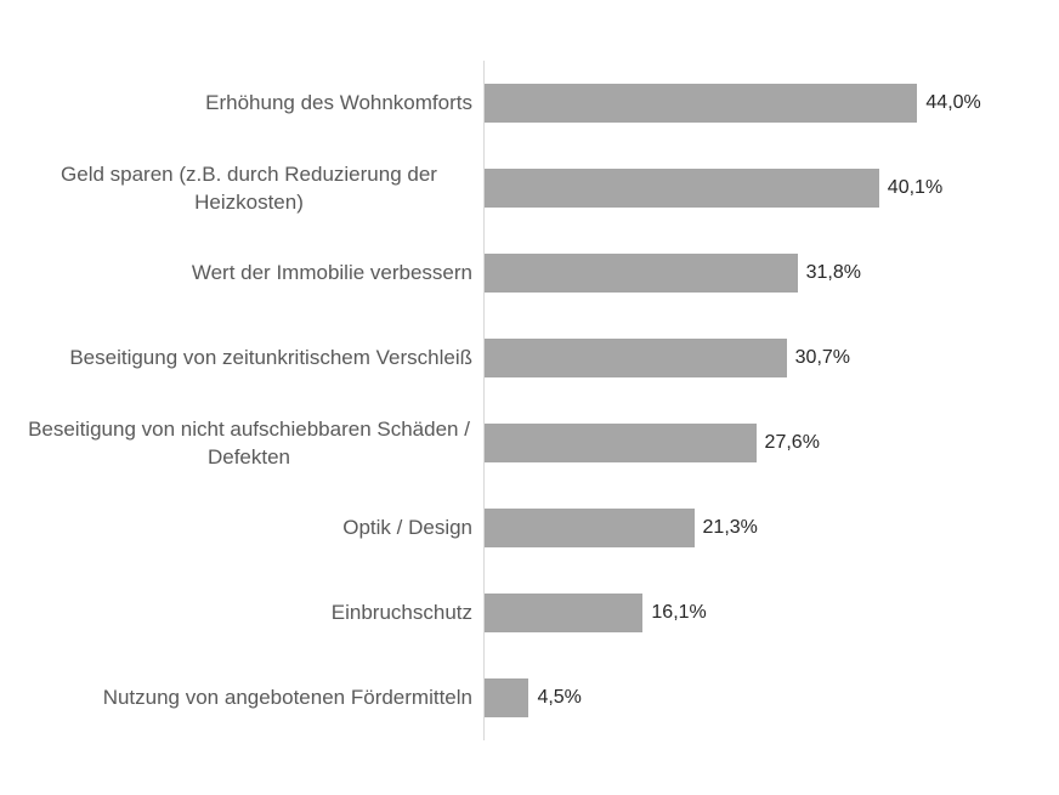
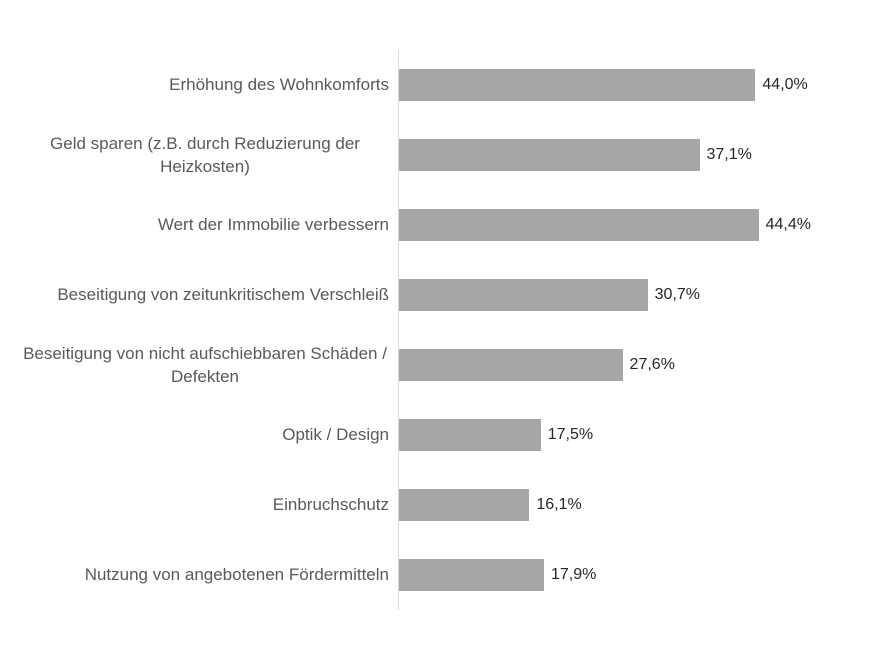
Geld sparen (z.B. durch Reduzierung der Heizkosten): 40,1% -> 37,1%
Wert der Immobilie verbessern: 31,8% -> 44,4%
Optik / Design: 21,3% -> 17,5%
Nutzung von angebotenen Fördermitteln: 4,5% -> 17,9%
